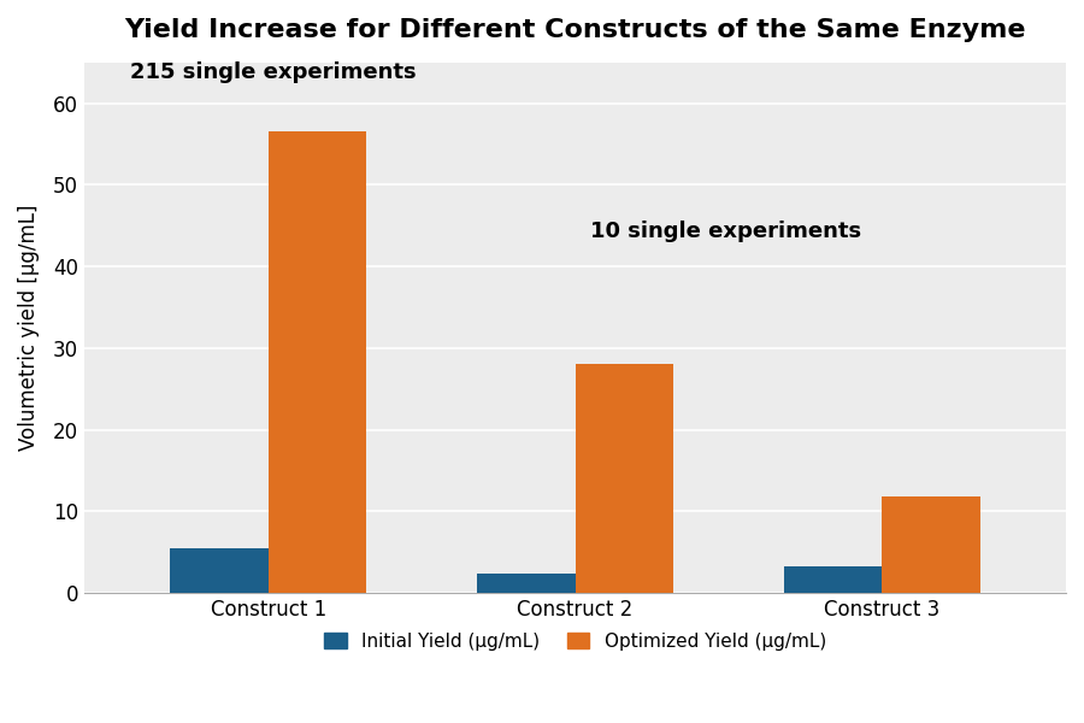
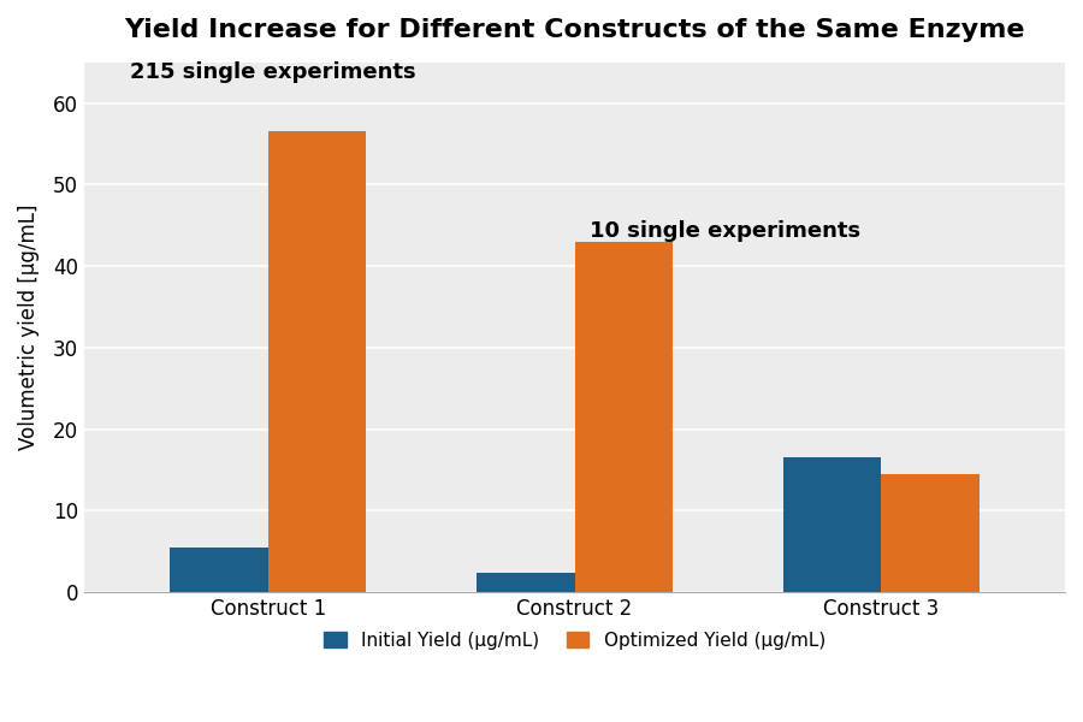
Optimized Yield (µg/mL)/Construct 2: 28.0 -> 43.0
Initial Yield (µg/mL)/Construct 3: 3.2 -> 16.6
Optimized Yield (µg/mL)/Construct 3: 11.8 -> 14.4
